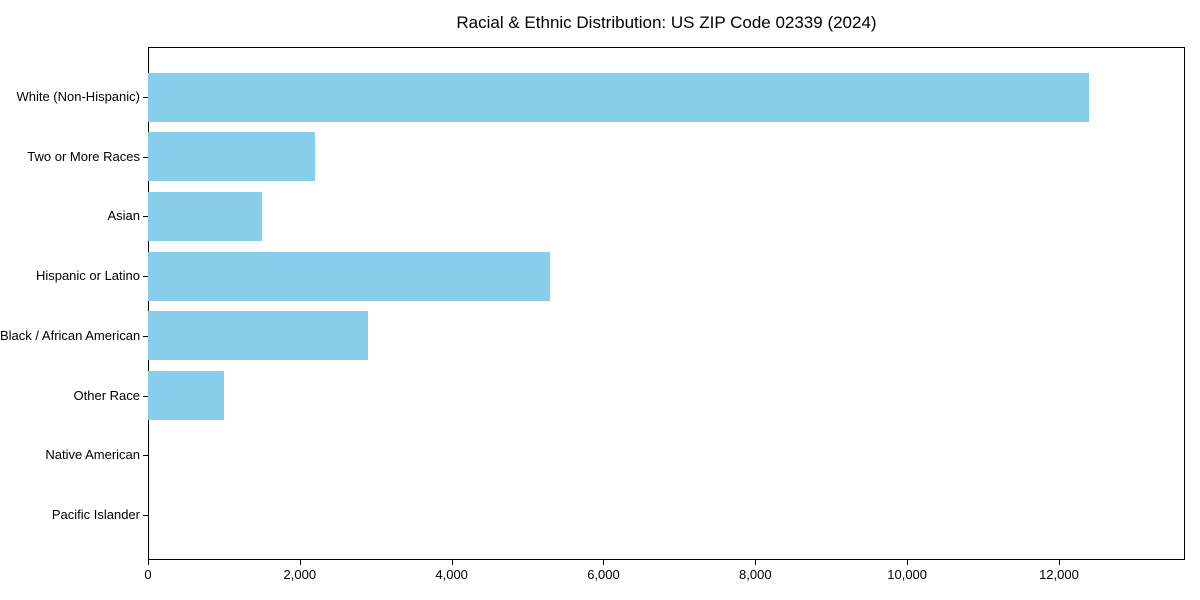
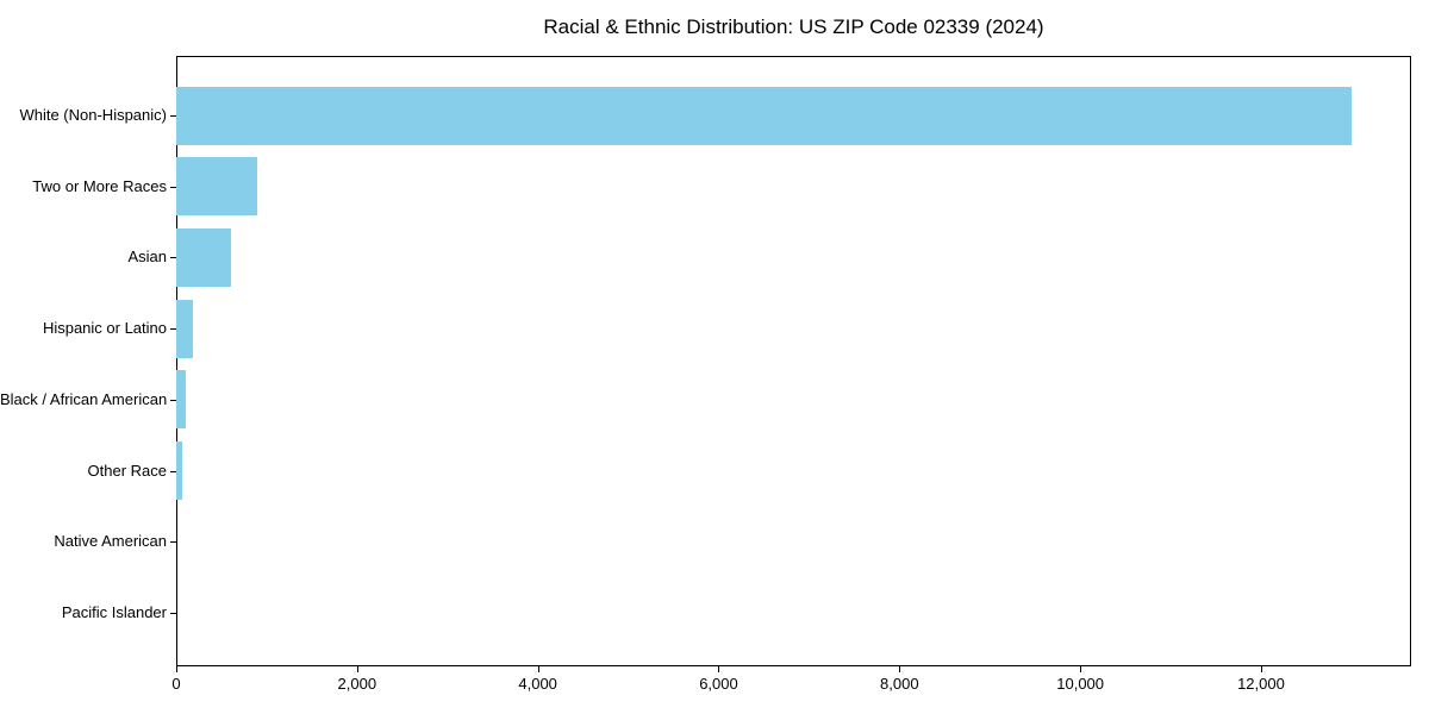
White (Non-Hispanic): 12400 -> 13000
Two or More Races: 2200 -> 900
Asian: 1500 -> 600
Hispanic or Latino: 5300 -> 200
Black / African American: 2900 -> 100
Other Race: 1000 -> 100
